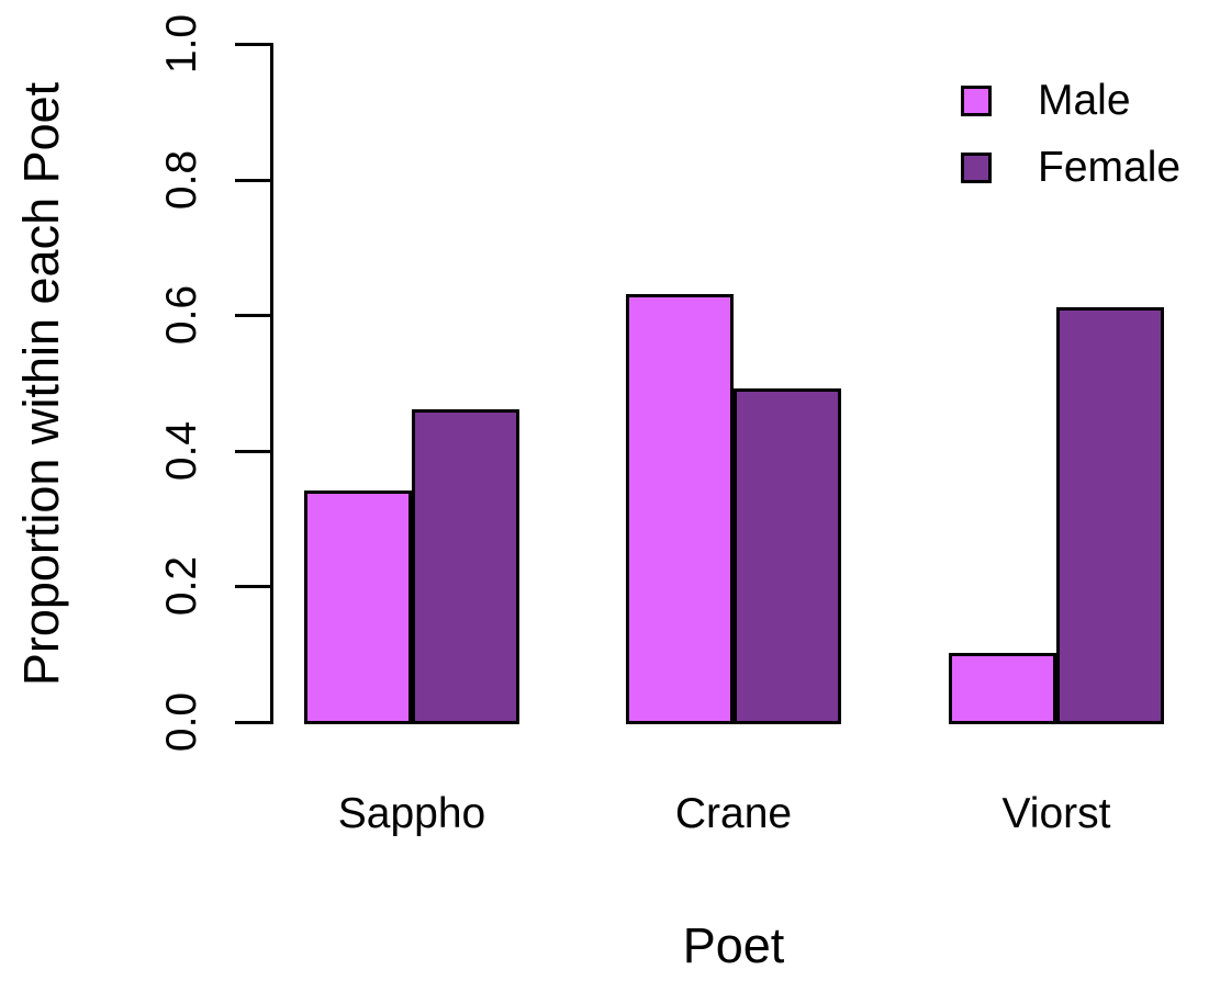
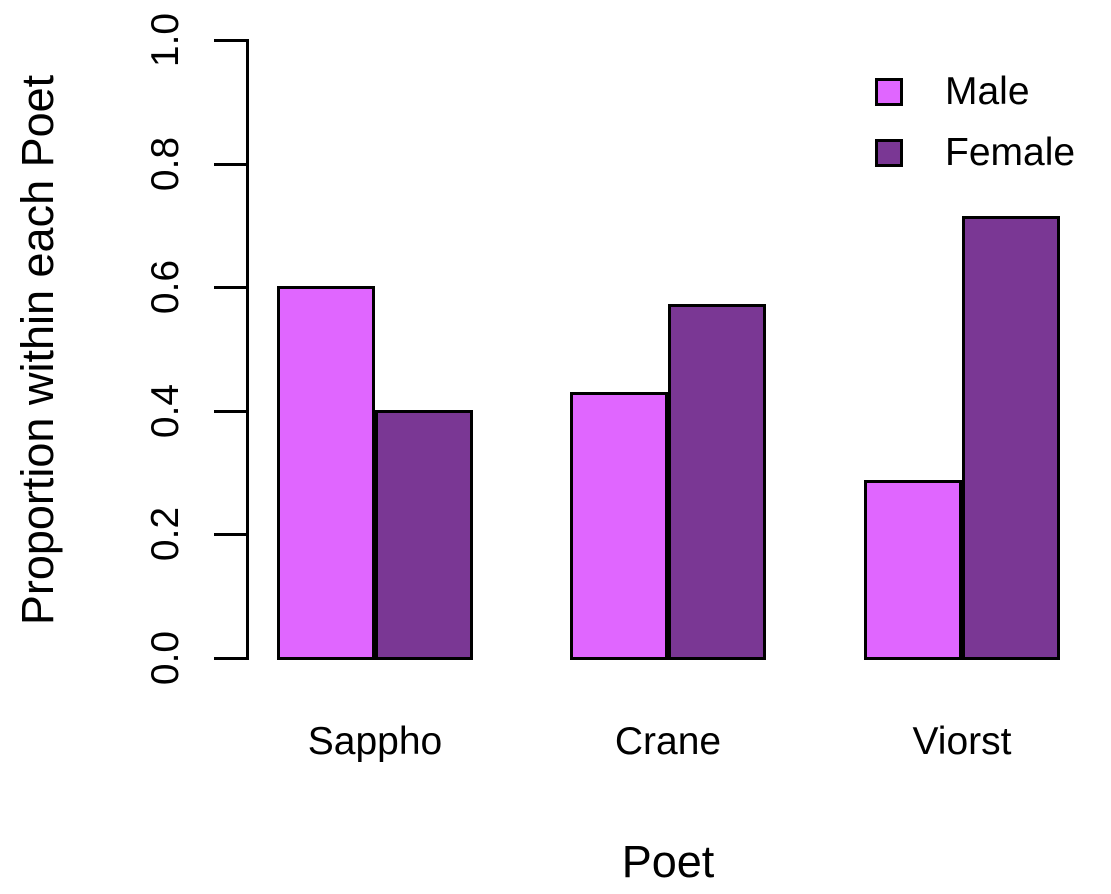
Male/Sappho: 0.34 -> 0.60
Female/Sappho: 0.46 -> 0.40
Male/Crane: 0.63 -> 0.43
Female/Crane: 0.49 -> 0.57
Male/Viorst: 0.10 -> 0.29
Female/Viorst: 0.61 -> 0.71
